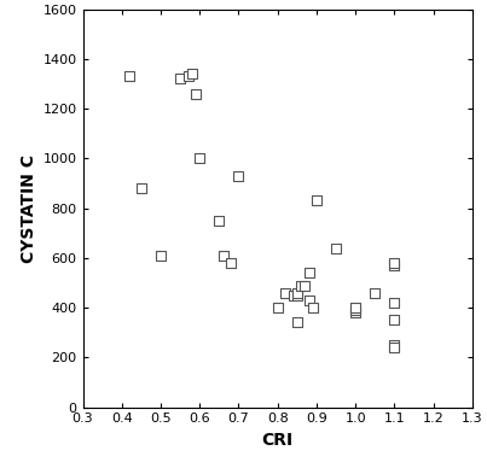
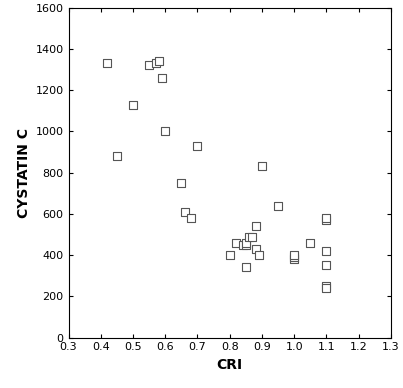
0.5: 610 -> 1130
